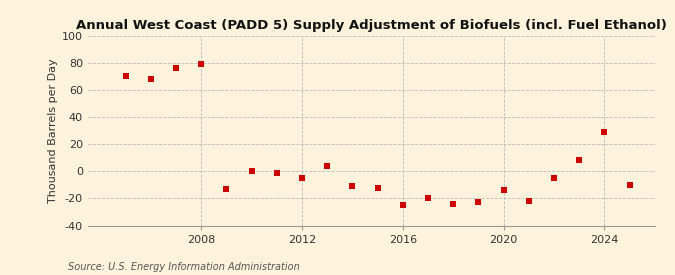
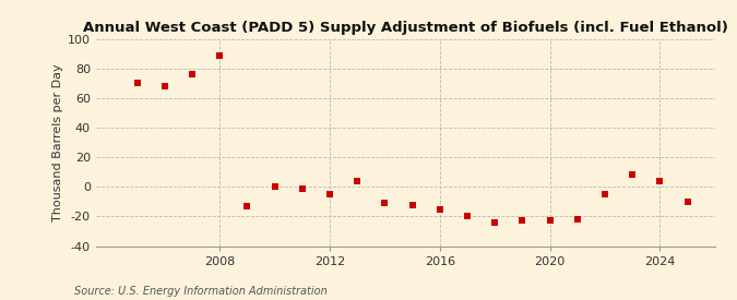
2008: 79 -> 89
2016: -25 -> -15
2020: -14 -> -23
2024: 29 -> 4
